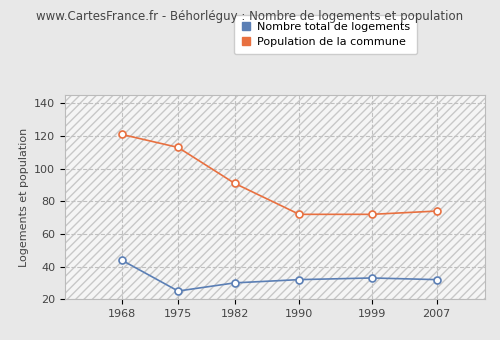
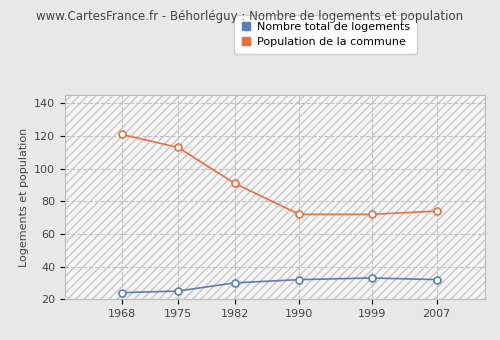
Nombre total de logements/1968: 44 -> 24
